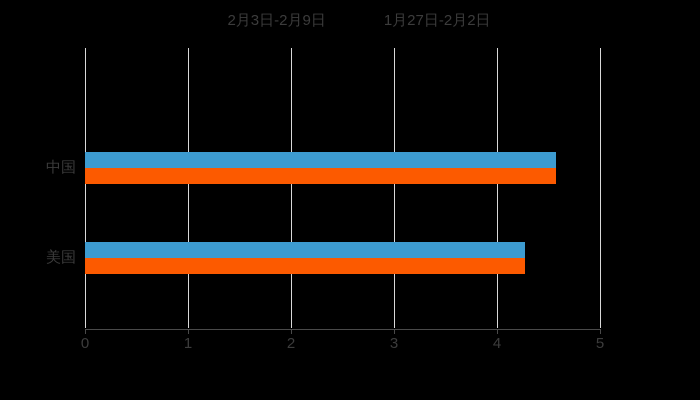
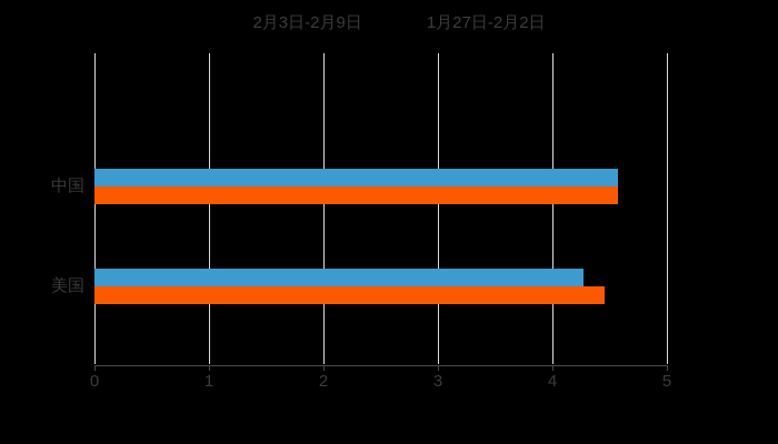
1月27日-2月2日/美国: 4.27 -> 4.46
